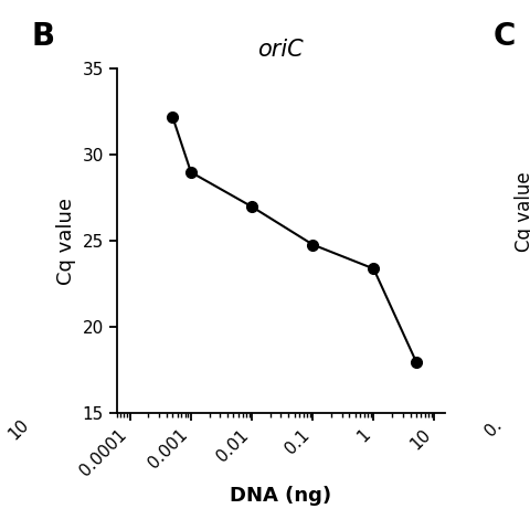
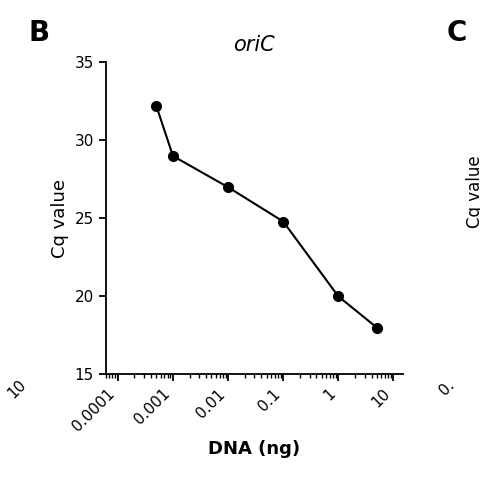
1: 23.4 -> 20.0
